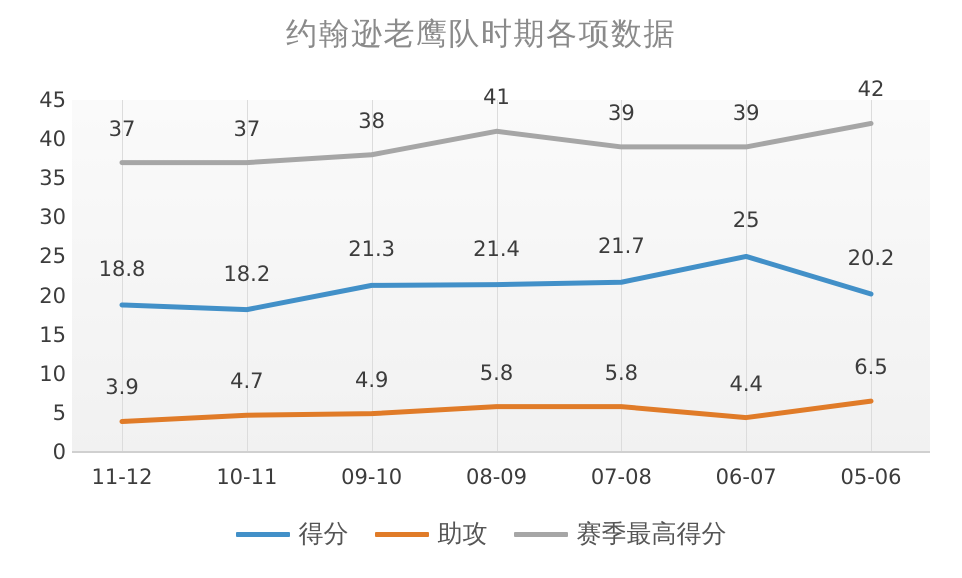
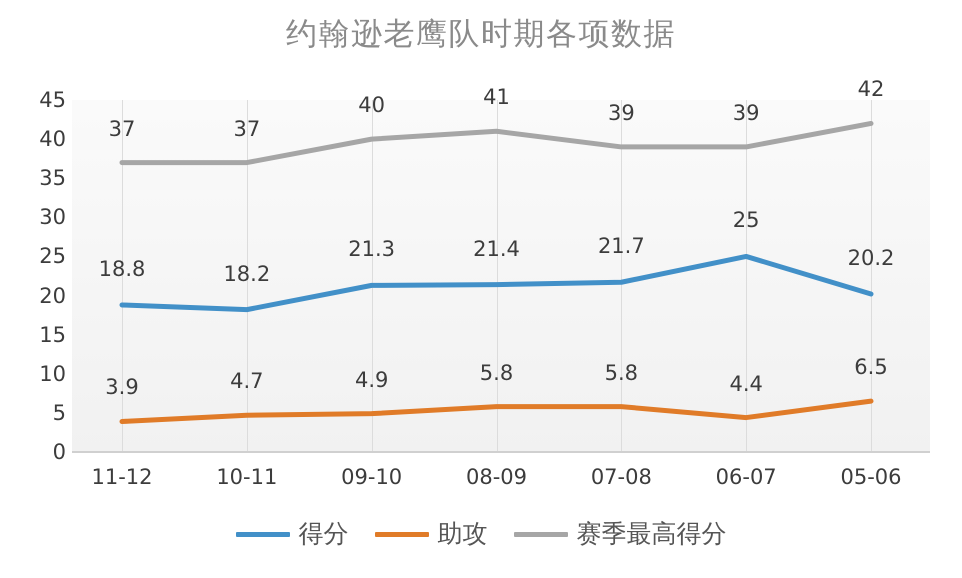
赛季最高得分/09-10: 38 -> 40
